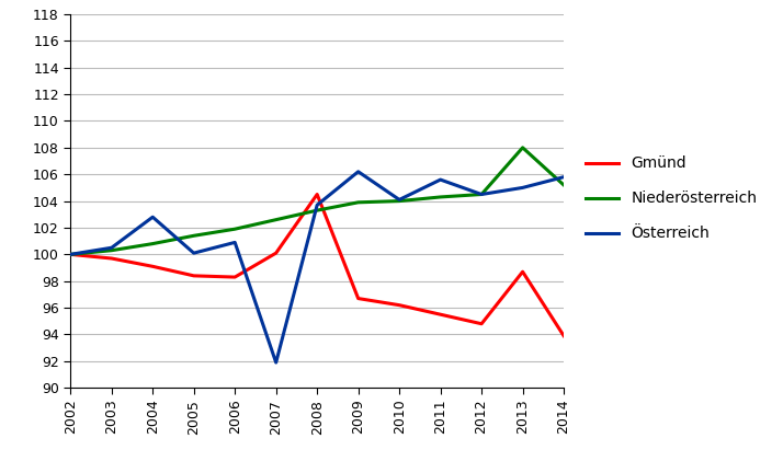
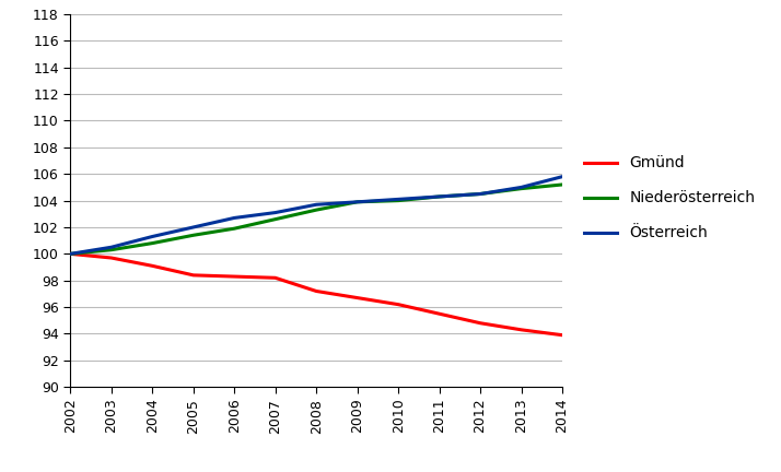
Österreich/2004: 102.8 -> 101.3
Österreich/2005: 100.1 -> 102.0
Österreich/2006: 100.9 -> 102.7
Gmünd/2007: 100.1 -> 98.2
Österreich/2007: 91.9 -> 103.1
Gmünd/2008: 104.5 -> 97.2
Österreich/2009: 106.2 -> 103.9
Österreich/2011: 105.6 -> 104.3
Gmünd/2013: 98.7 -> 94.3
Niederösterreich/2013: 108.0 -> 104.9
